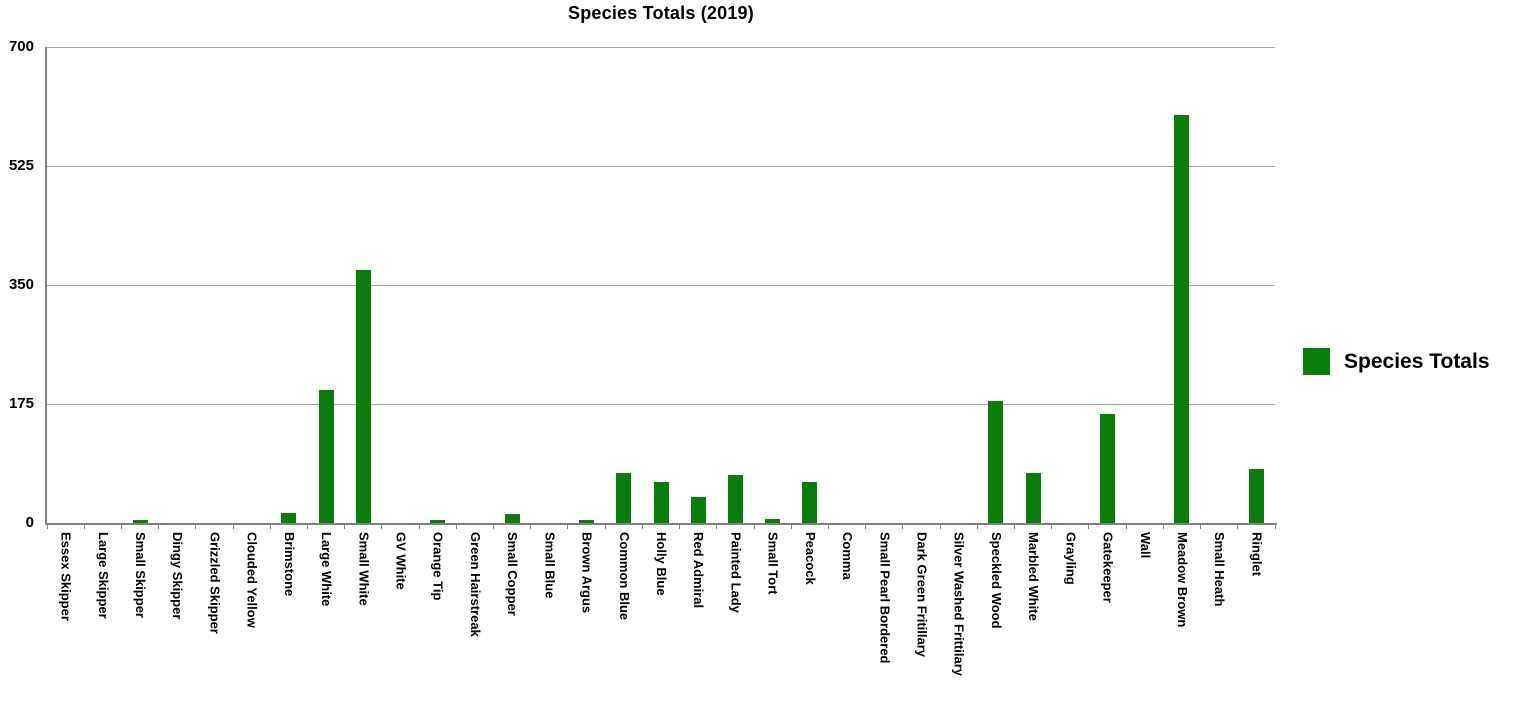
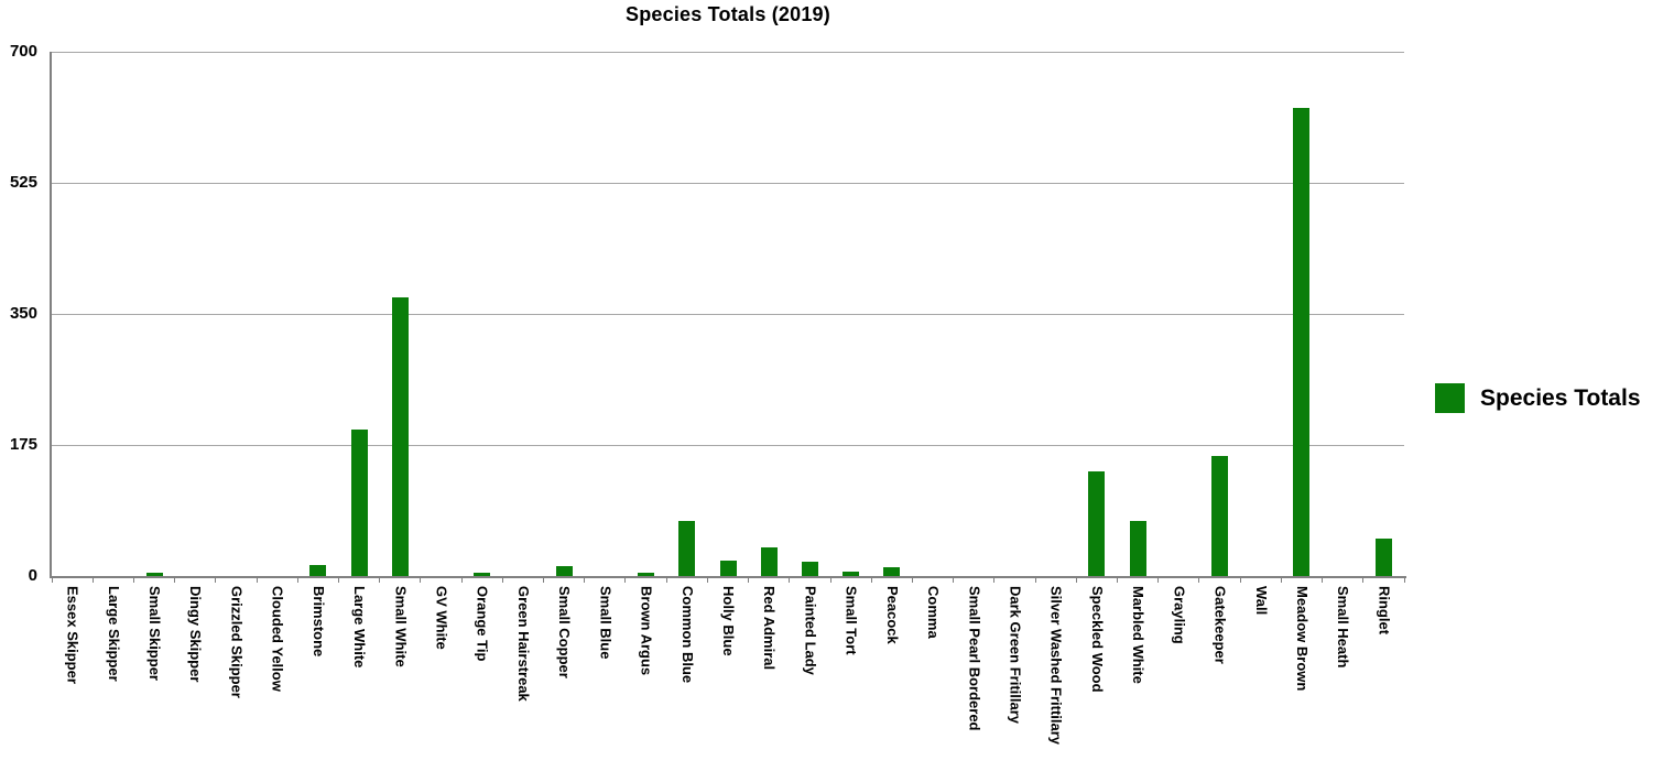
Holly Blue: 60 -> 20
Painted Lady: 70 -> 20
Peacock: 60 -> 10
Speckled Wood: 180 -> 140
Meadow Brown: 600 -> 620
Ringlet: 80 -> 50
